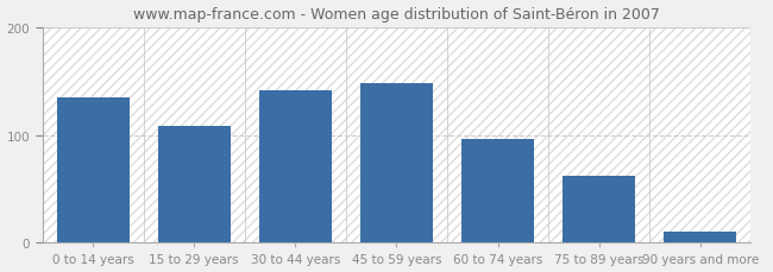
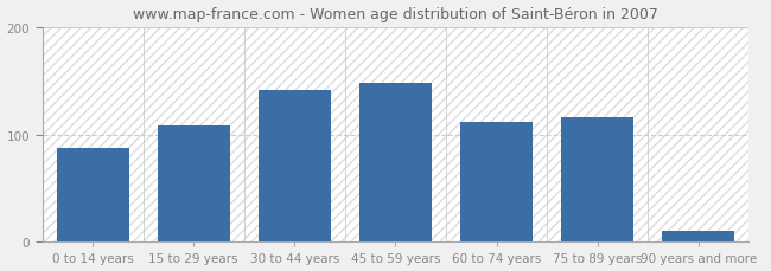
0 to 14 years: 135 -> 88
60 to 74 years: 96 -> 112
75 to 89 years: 62 -> 116
